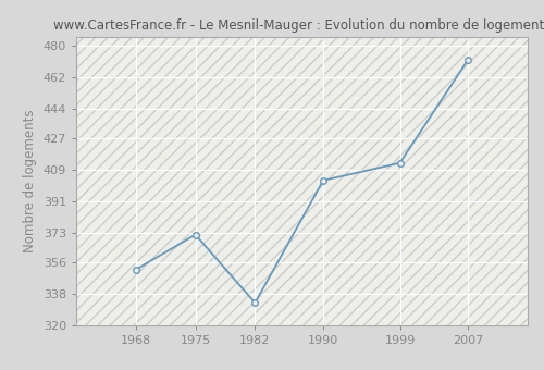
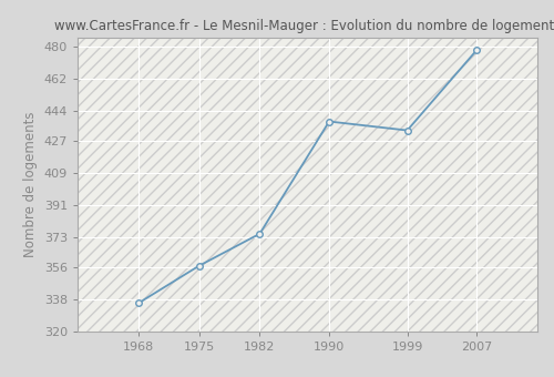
1968: 352 -> 336
1975: 372 -> 357
1982: 333 -> 375
1990: 403 -> 438
1999: 413 -> 433
2007: 472 -> 478
